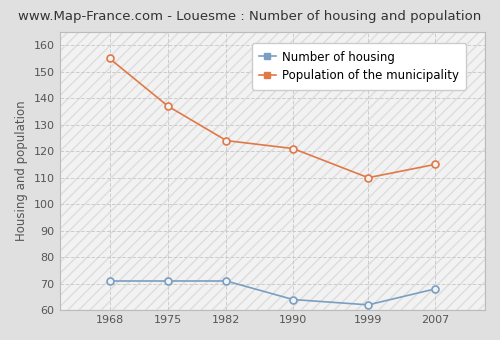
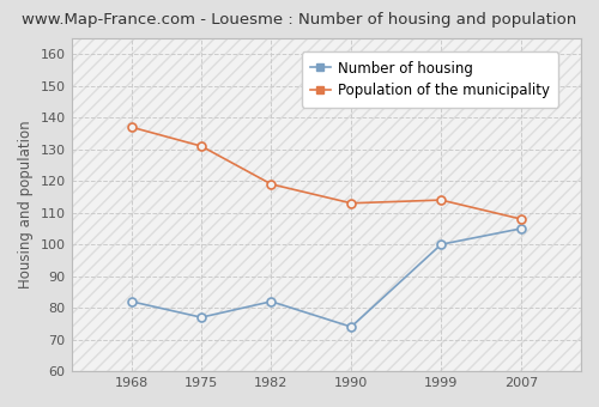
Number of housing/1968: 71 -> 82
Population of the municipality/1968: 155 -> 137
Number of housing/1975: 71 -> 77
Population of the municipality/1975: 137 -> 131
Number of housing/1982: 71 -> 82
Population of the municipality/1982: 124 -> 119
Number of housing/1990: 64 -> 74
Population of the municipality/1990: 121 -> 113
Number of housing/1999: 62 -> 100
Population of the municipality/1999: 110 -> 114
Number of housing/2007: 68 -> 105
Population of the municipality/2007: 115 -> 108
